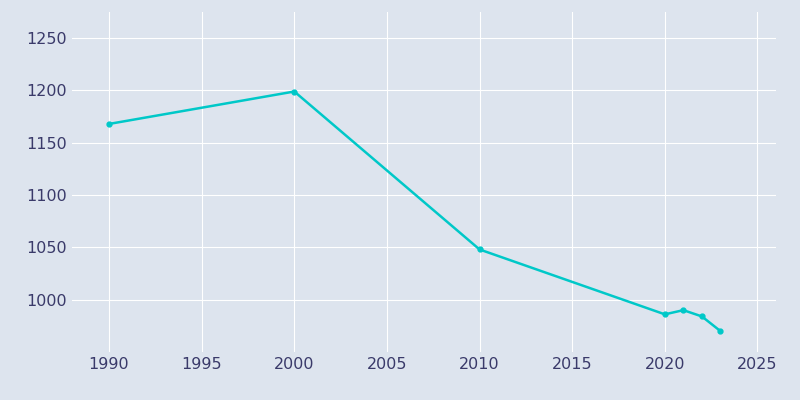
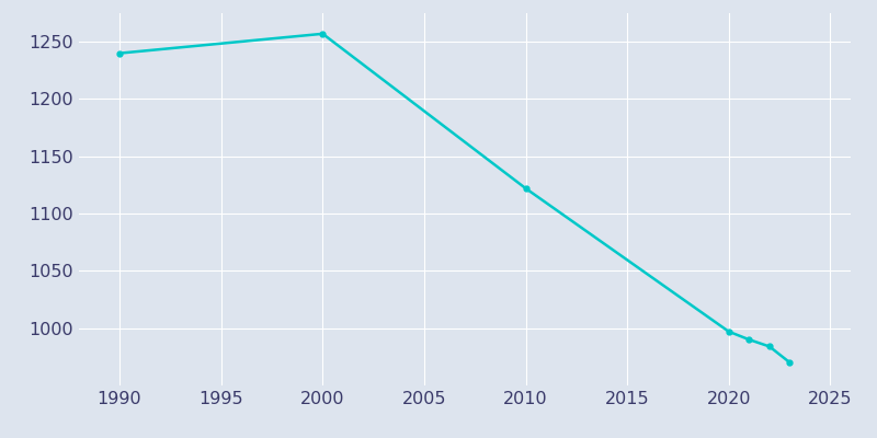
1990: 1168 -> 1240
2000: 1199 -> 1257
2010: 1048 -> 1122
2020: 986 -> 997
